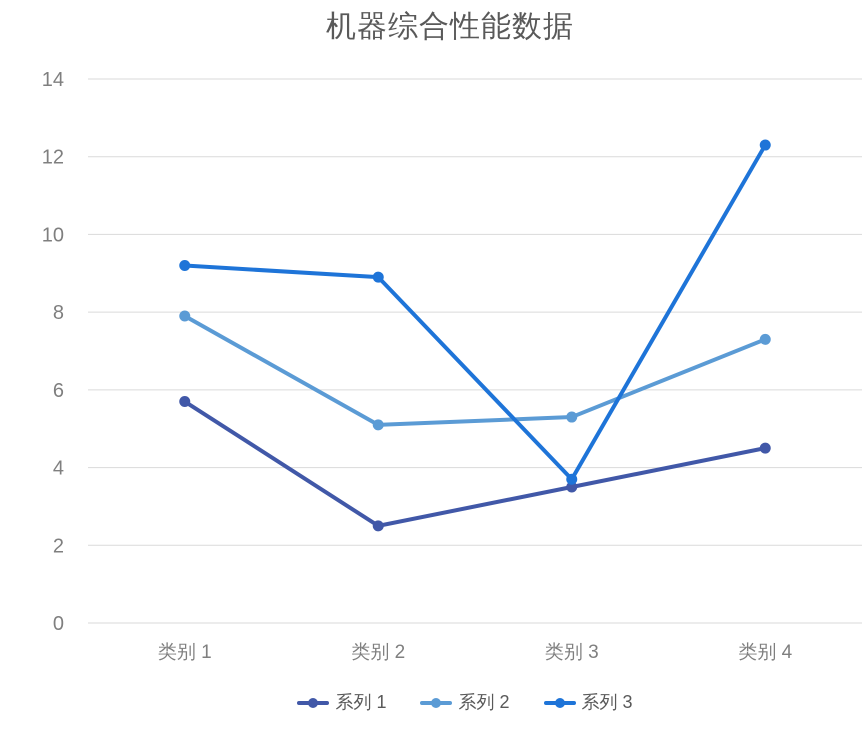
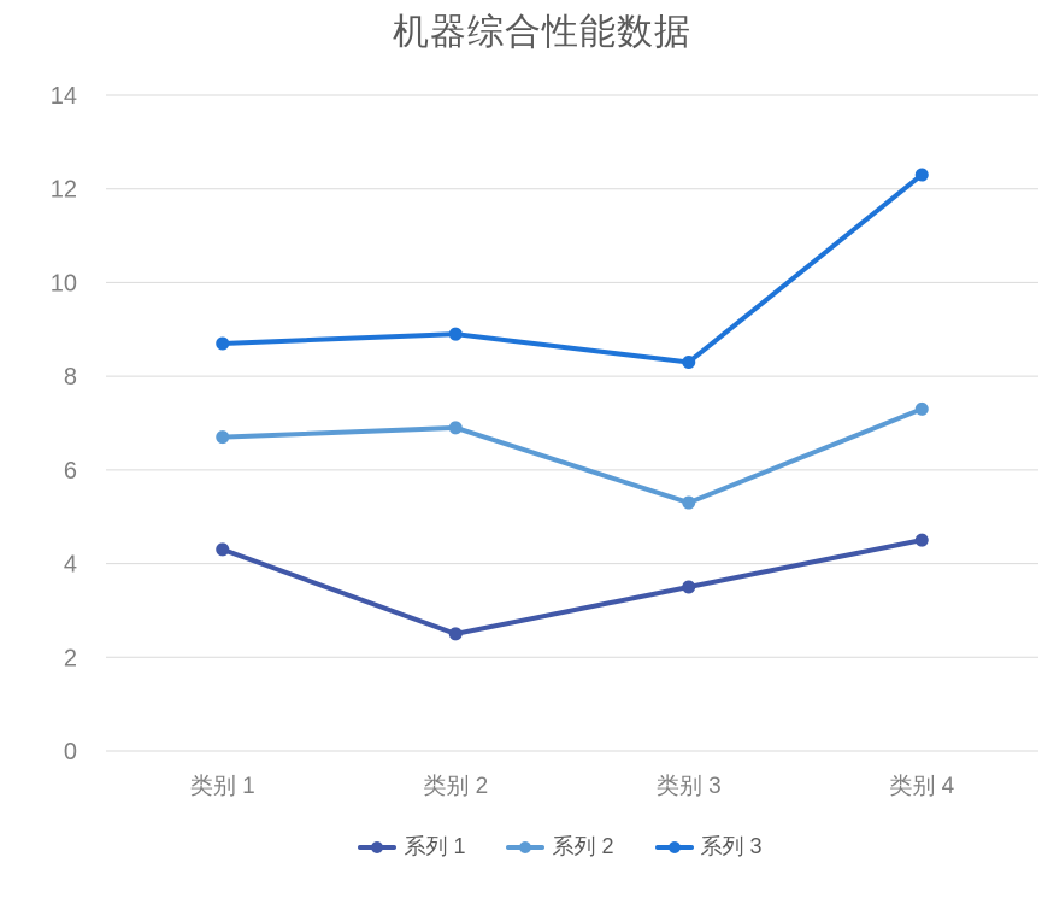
系列 1/类别 1: 5.7 -> 4.3
系列 2/类别 1: 7.9 -> 6.7
系列 3/类别 1: 9.2 -> 8.7
系列 2/类别 2: 5.1 -> 6.9
系列 3/类别 3: 3.7 -> 8.3
